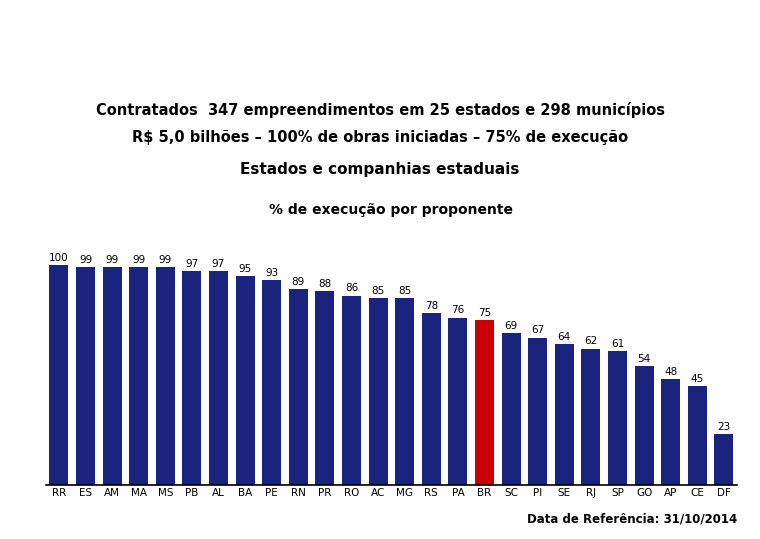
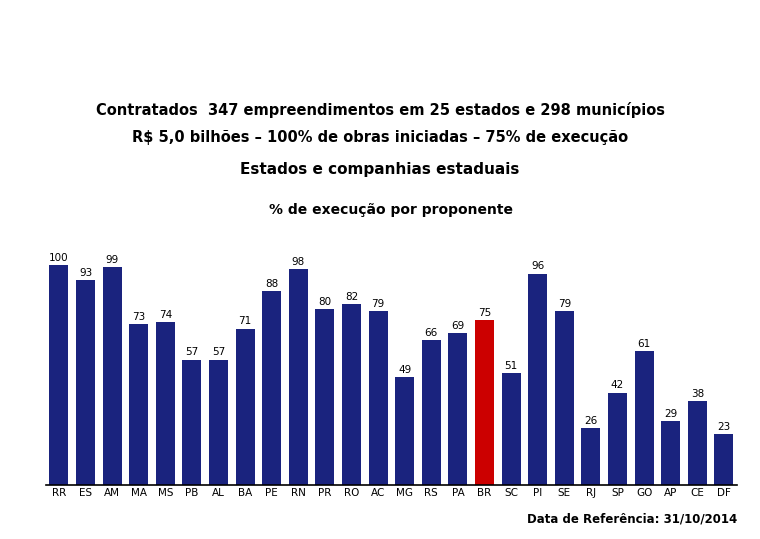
ES: 99 -> 93
MA: 99 -> 73
MS: 99 -> 74
PB: 97 -> 57
AL: 97 -> 57
BA: 95 -> 71
PE: 93 -> 88
RN: 89 -> 98
PR: 88 -> 80
RO: 86 -> 82
AC: 85 -> 79
MG: 85 -> 49
RS: 78 -> 66
PA: 76 -> 69
SC: 69 -> 51
PI: 67 -> 96
SE: 64 -> 79
RJ: 62 -> 26
SP: 61 -> 42
GO: 54 -> 61
AP: 48 -> 29
CE: 45 -> 38
